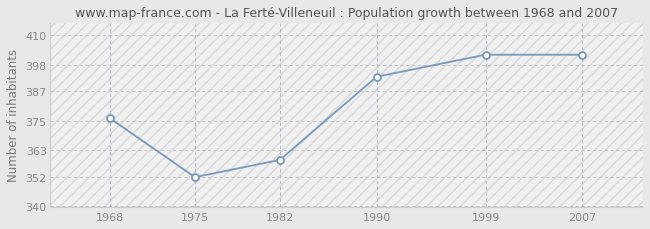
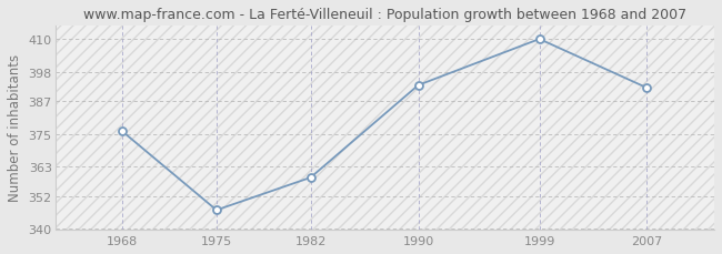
1975: 352 -> 347
1999: 402 -> 410
2007: 402 -> 392
